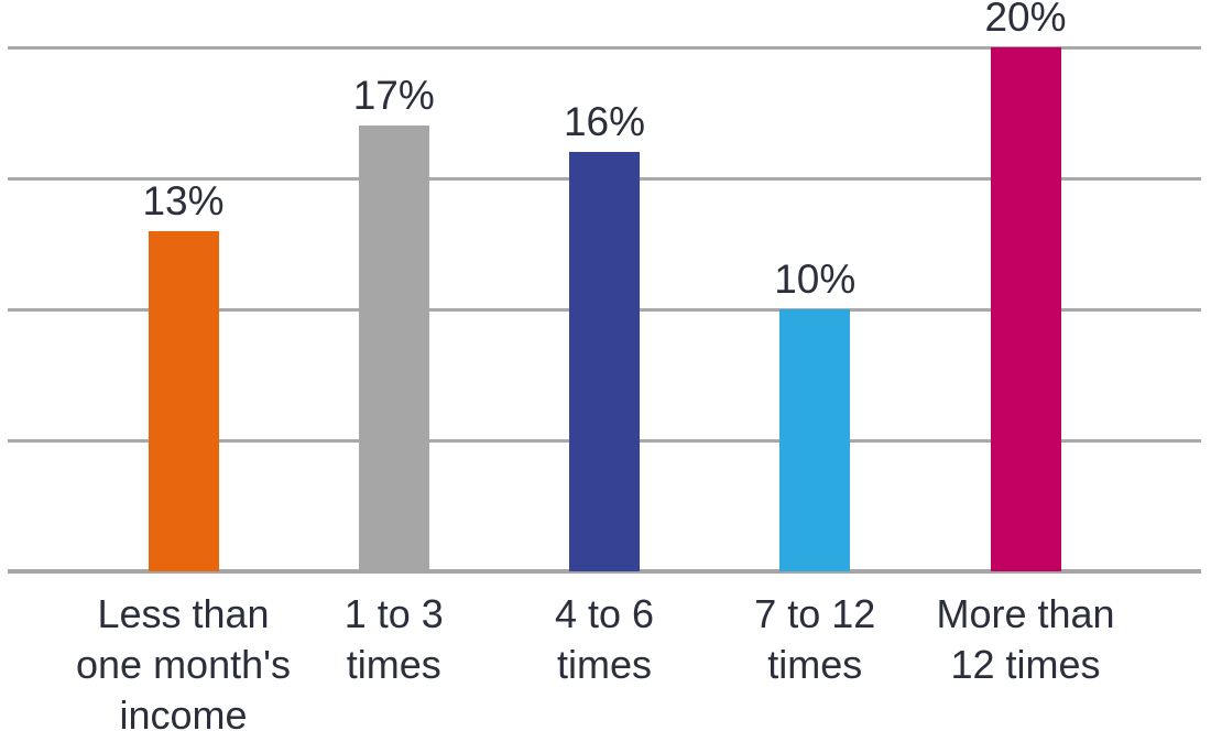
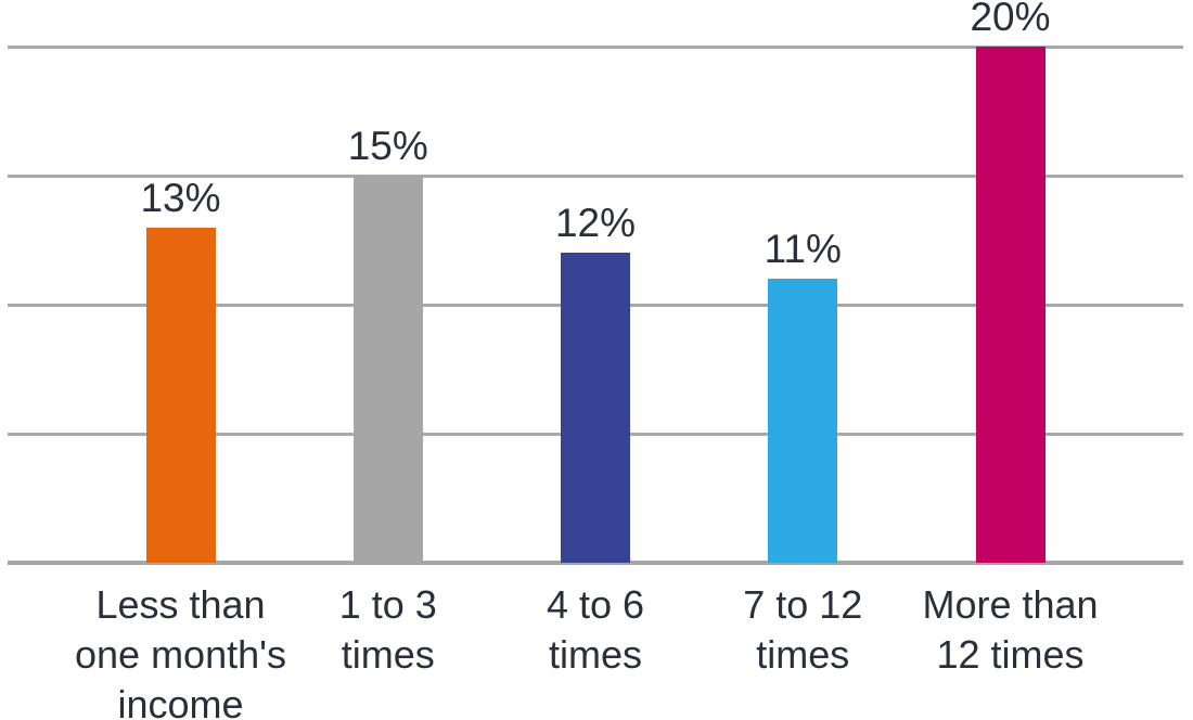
1 to 3 times: 17% -> 15%
4 to 6 times: 16% -> 12%
7 to 12 times: 10% -> 11%
